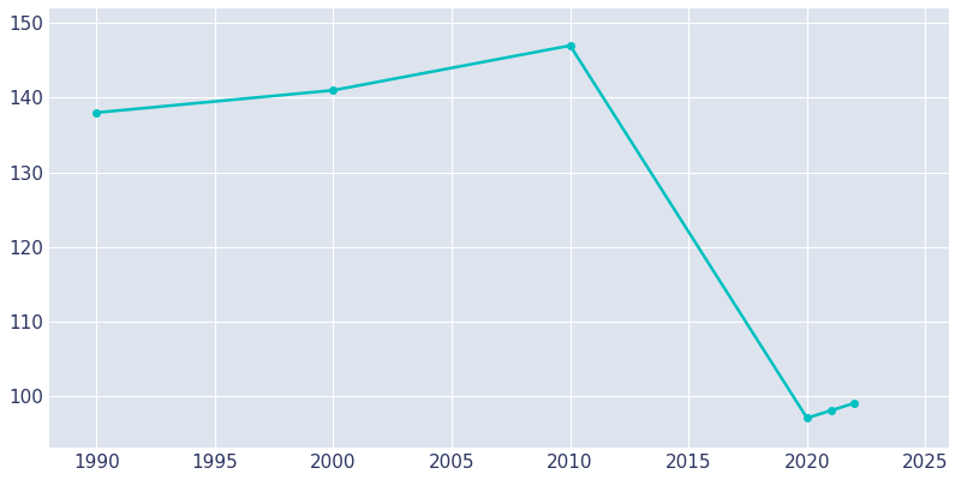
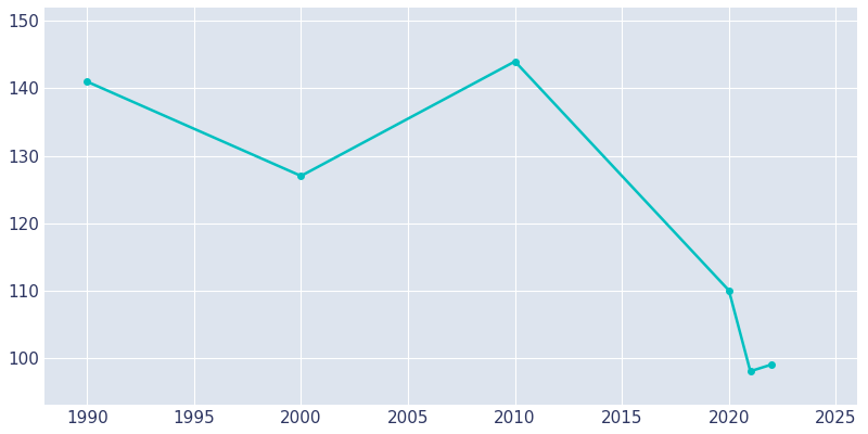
1990: 138 -> 141
2000: 141 -> 127
2010: 147 -> 144
2020: 97 -> 110
